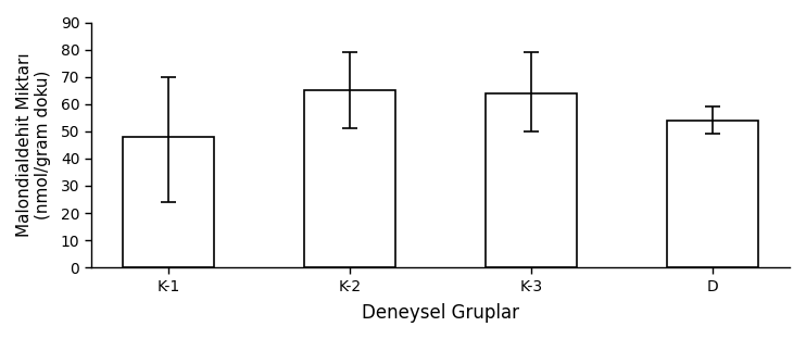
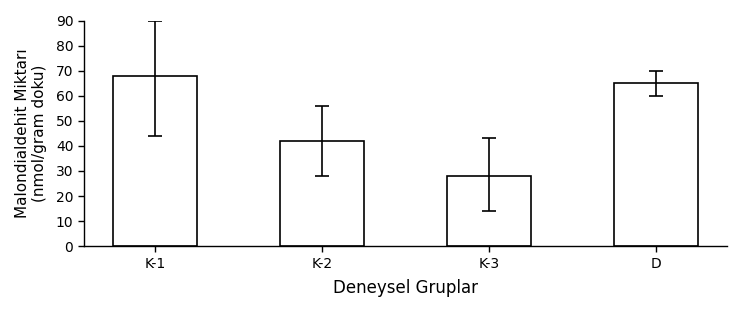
K-1: 48 -> 68
K-2: 65 -> 42
K-3: 64 -> 28
D: 54 -> 65
